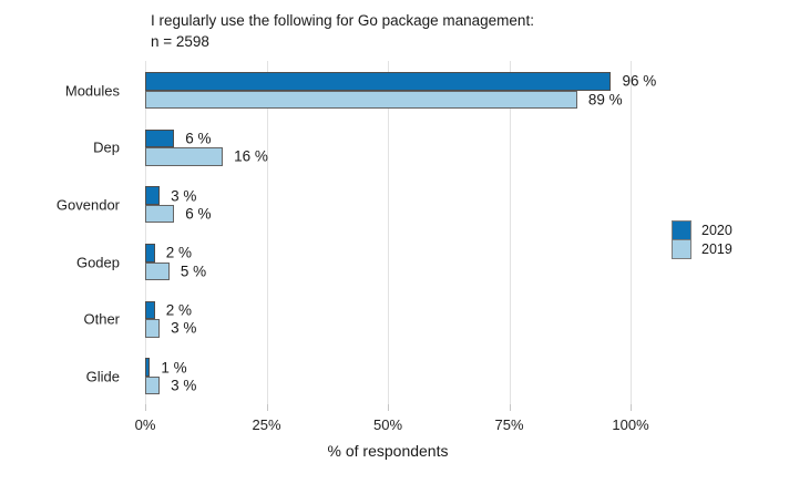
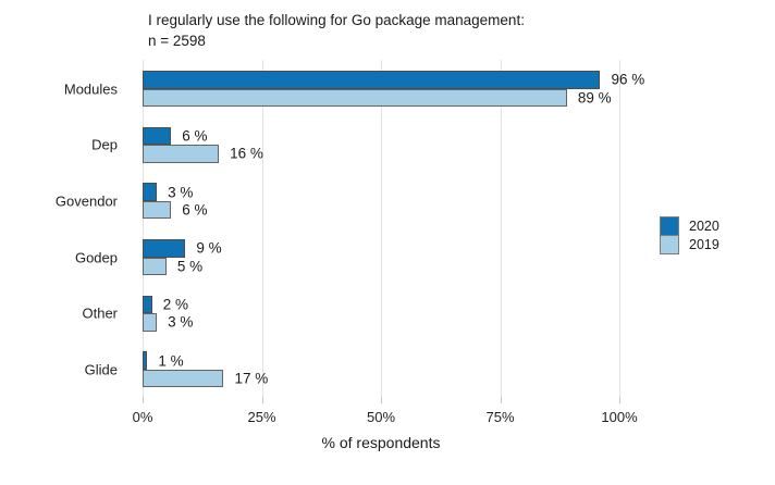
2020/Godep: 2 -> 9
2019/Glide: 3 -> 17
